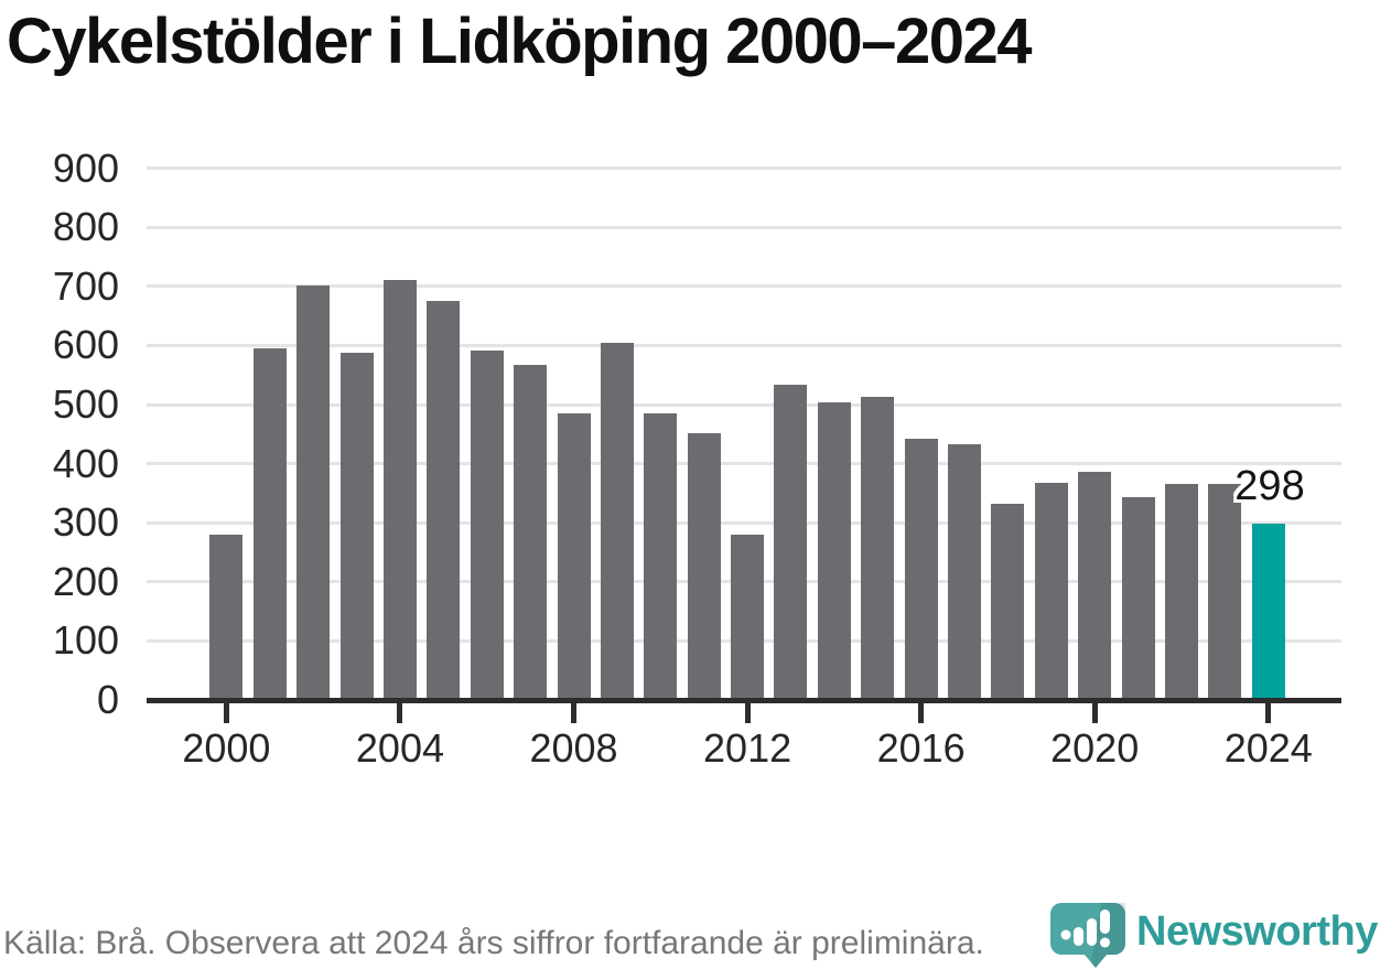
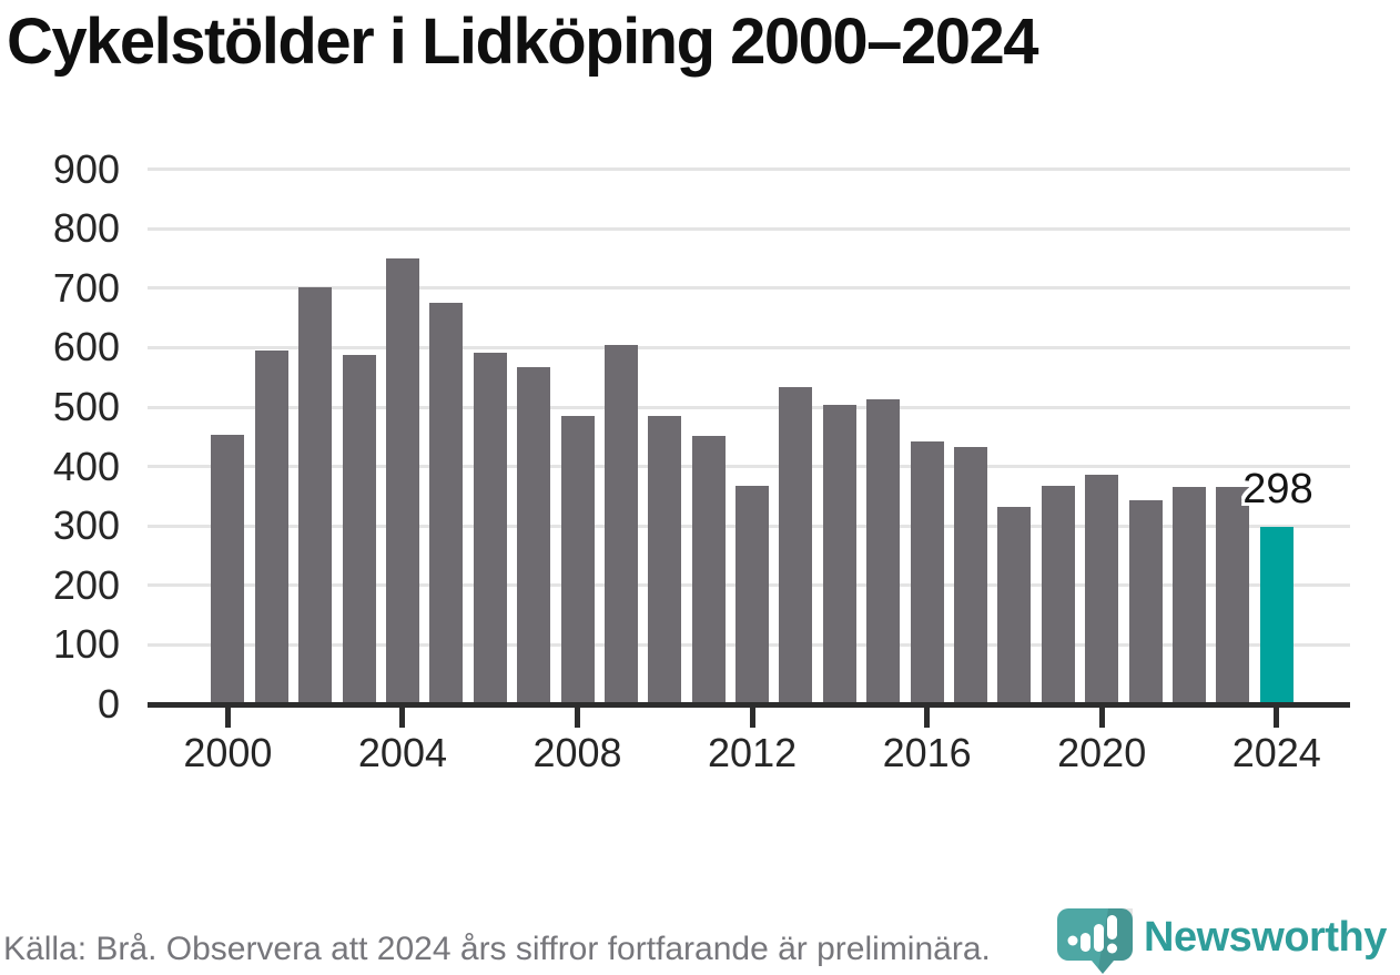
2000: 280 -> 450
2004: 710 -> 750
2012: 280 -> 370
